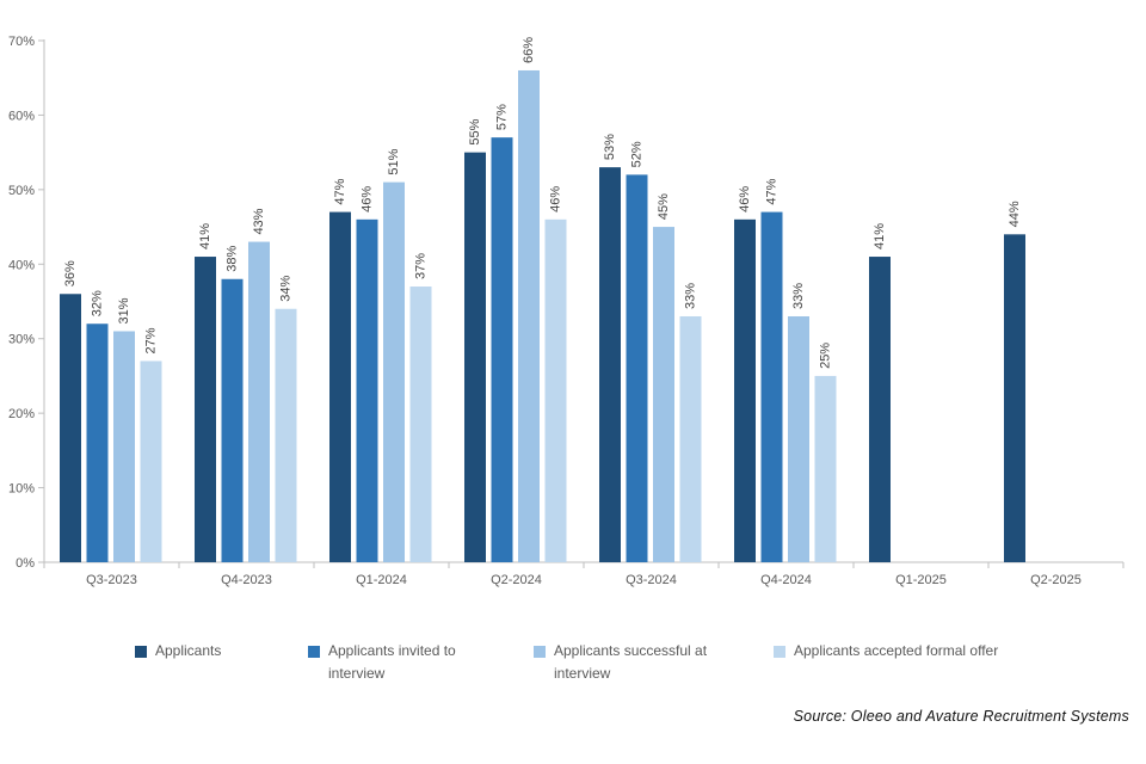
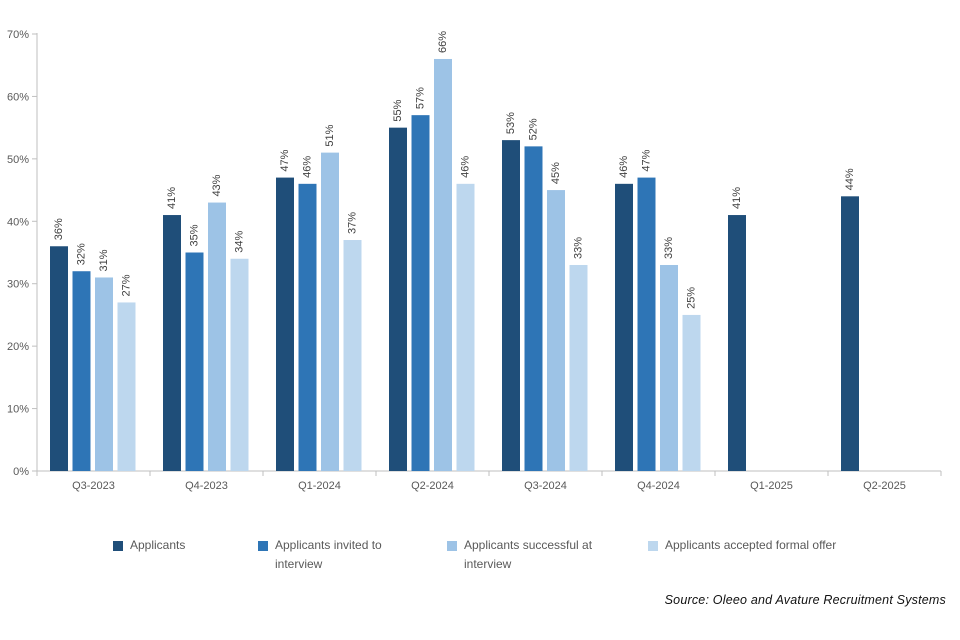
Applicants invited to interview/Q4-2023: 38% -> 35%
